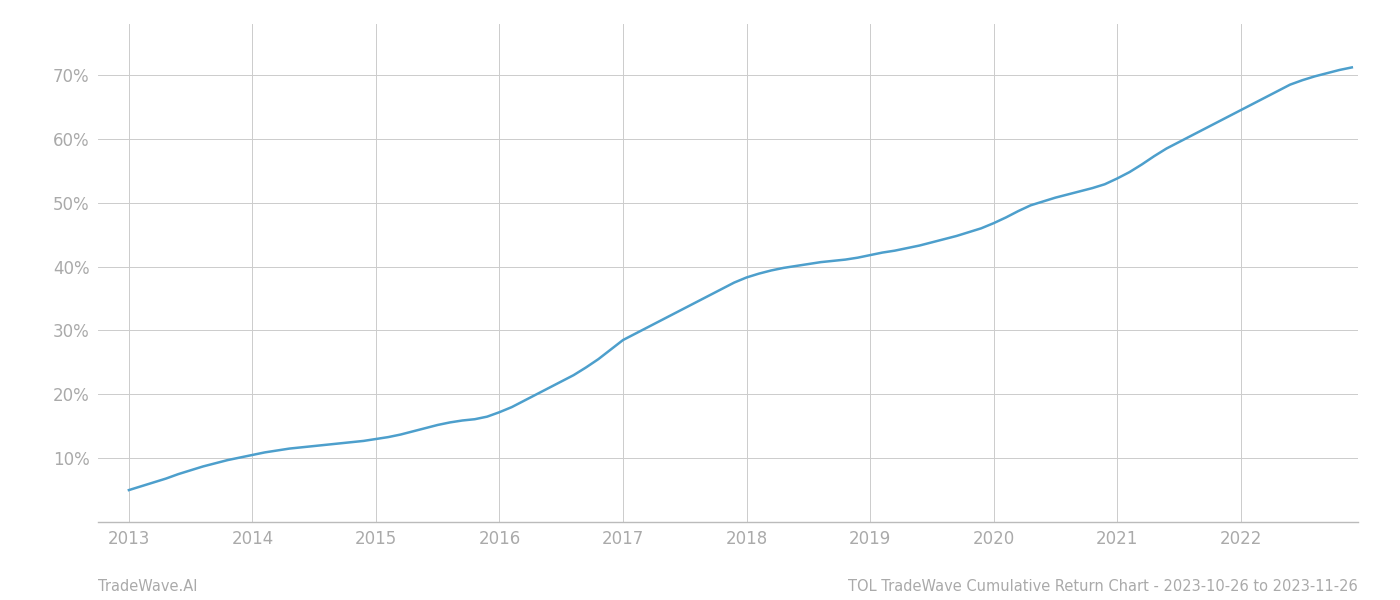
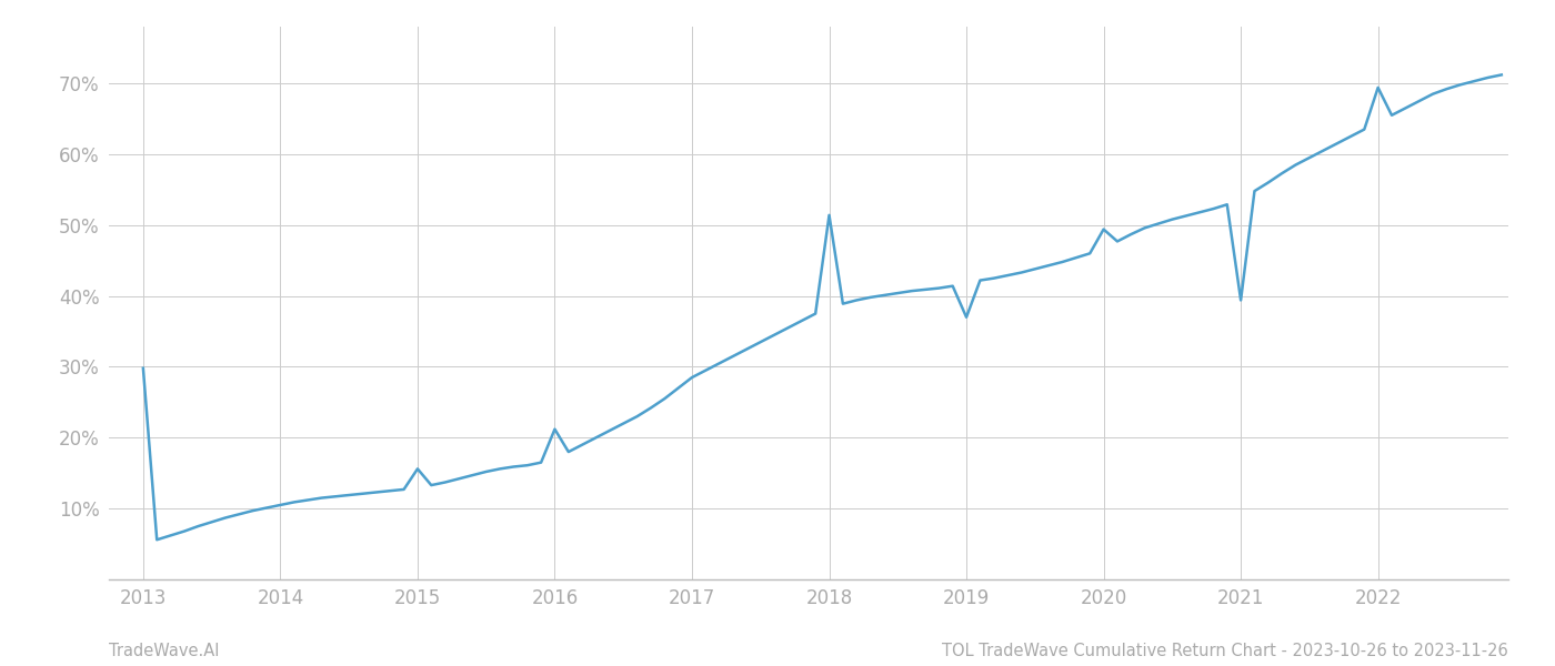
2013: 5.0% -> 29.8%
2015: 13.0% -> 15.6%
2016: 17.2% -> 21.2%
2018: 38.3% -> 51.4%
2019: 41.8% -> 37.0%
2020: 46.8% -> 49.4%
2021: 53.8% -> 39.4%
2022: 64.5% -> 69.4%
